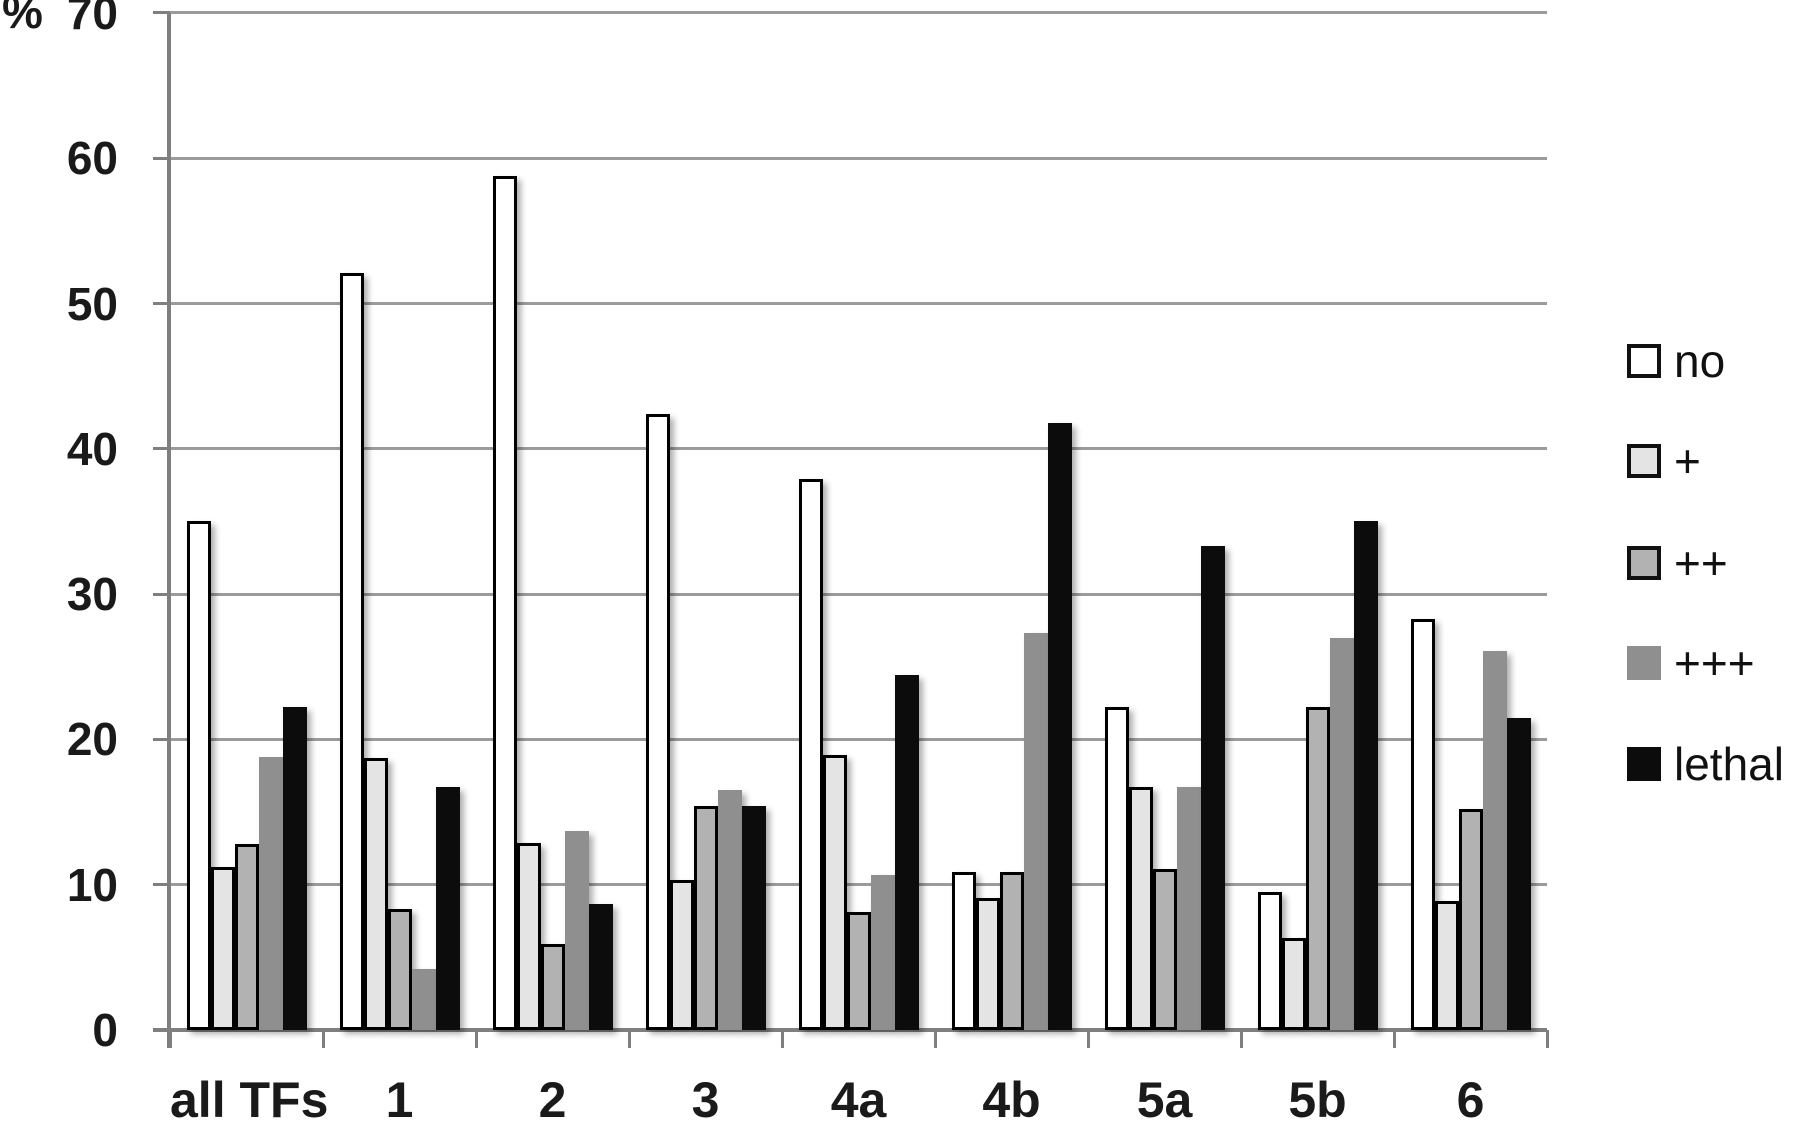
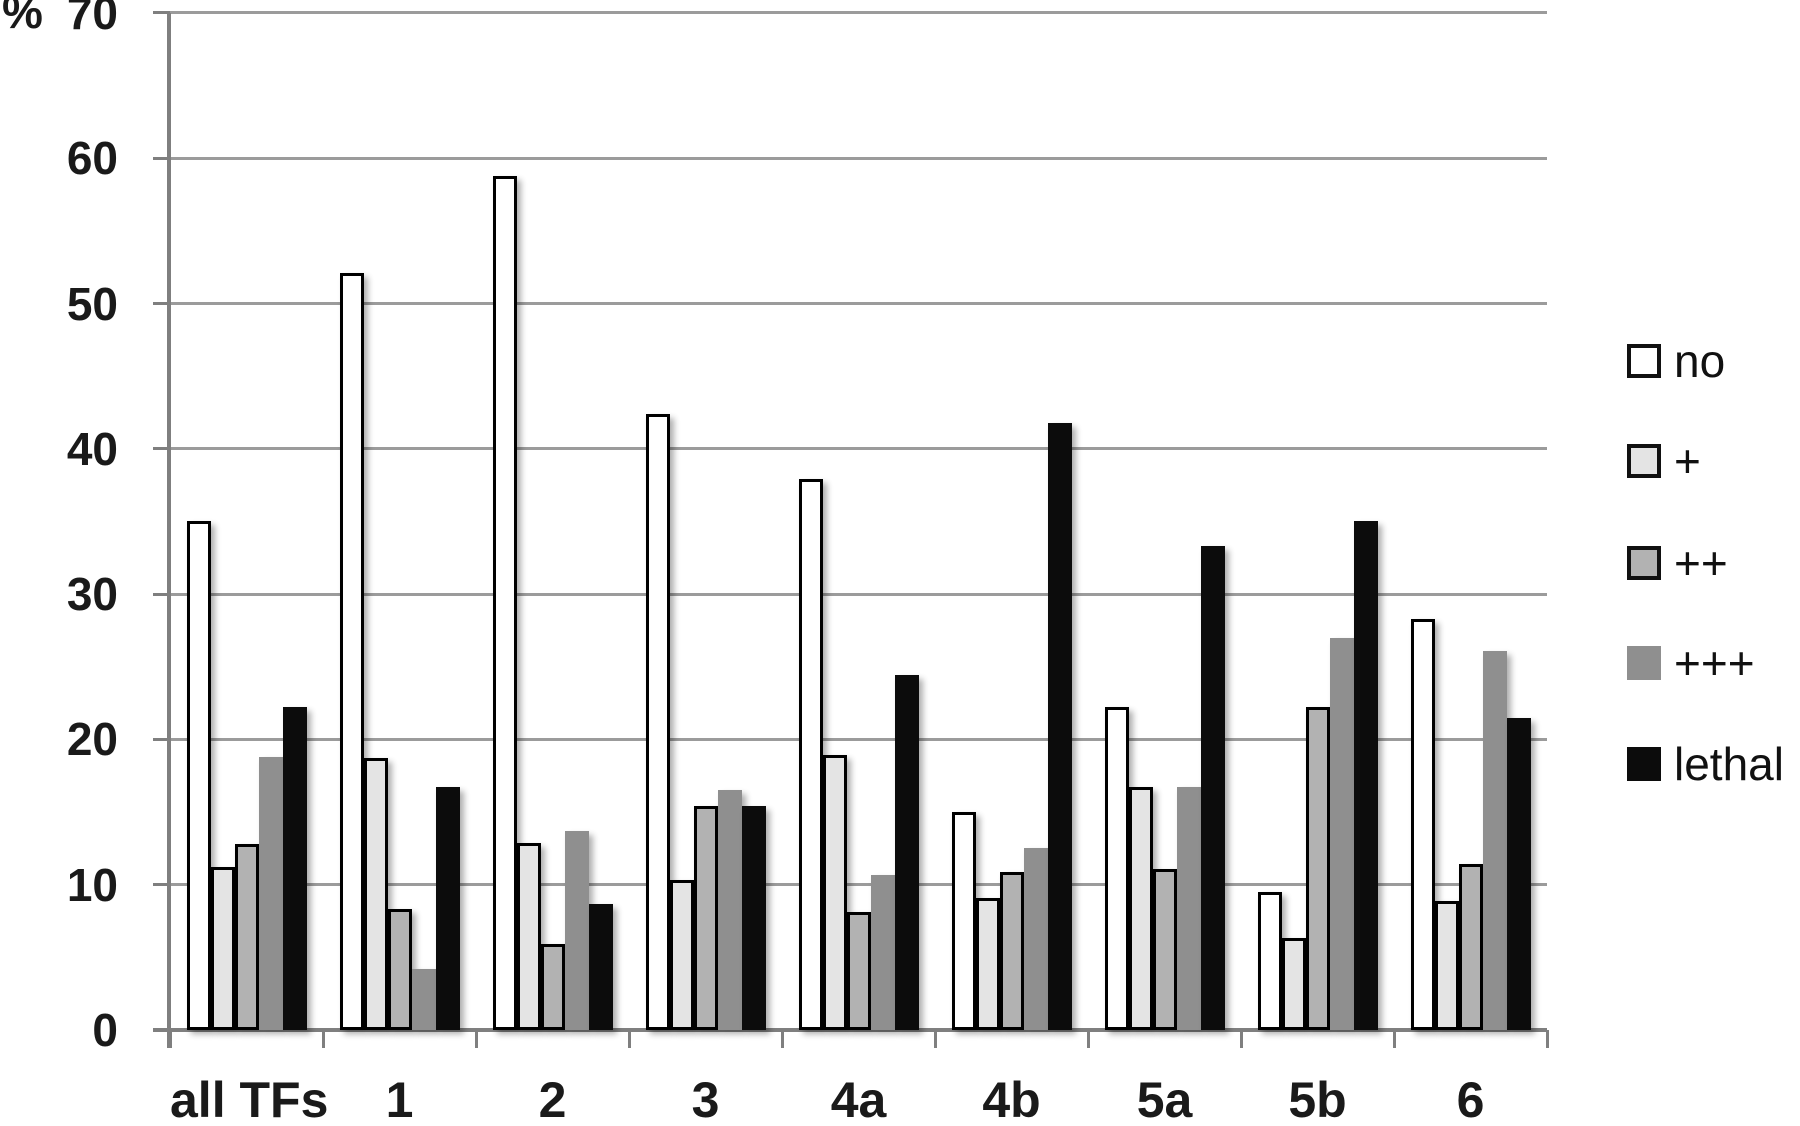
no/4b: 10.9 -> 15.0
+++/4b: 27.3 -> 12.5
++/6: 15.2 -> 11.4
